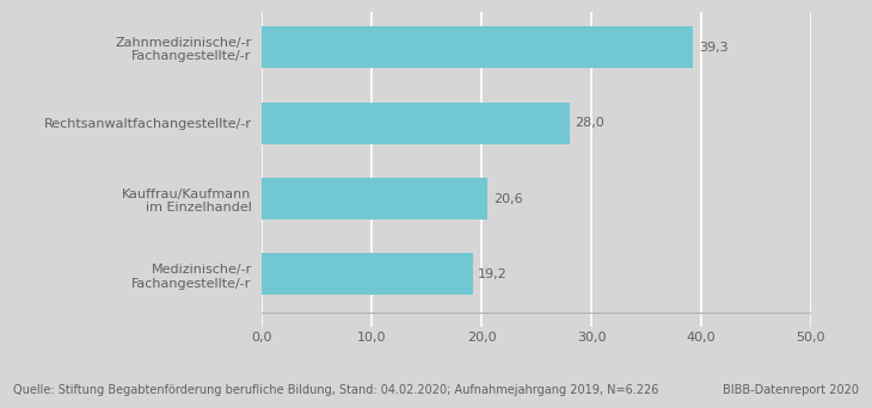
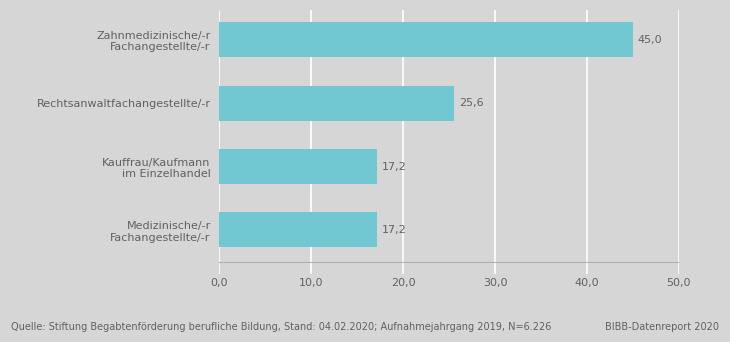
Zahnmedizinische/-r Fachangestellte/-r: 39,3 -> 45,0
Rechtsanwaltfachangestellte/-r: 28,0 -> 25,6
Kauffrau/Kaufmann im Einzelhandel: 20,6 -> 17,2
Medizinische/-r Fachangestellte/-r: 19,2 -> 17,2
